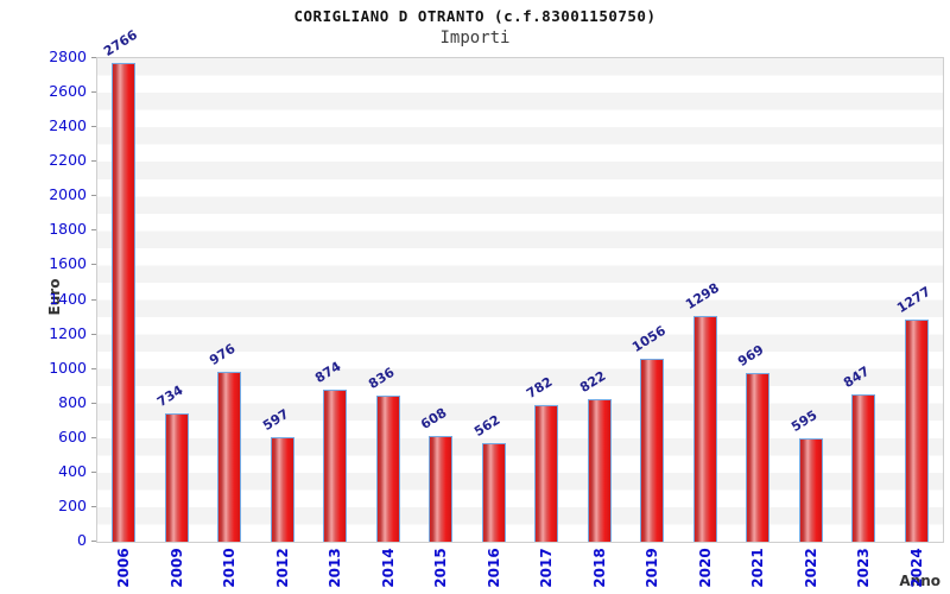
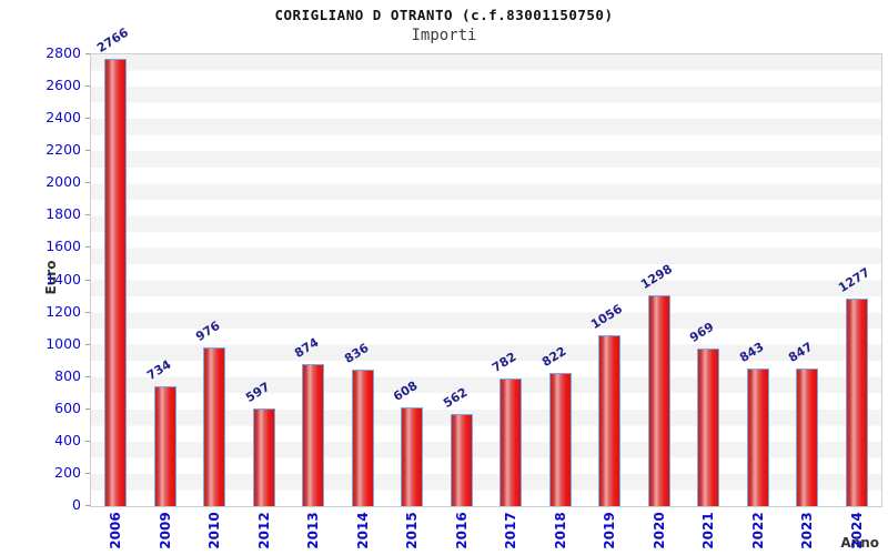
2022: 595 -> 843
